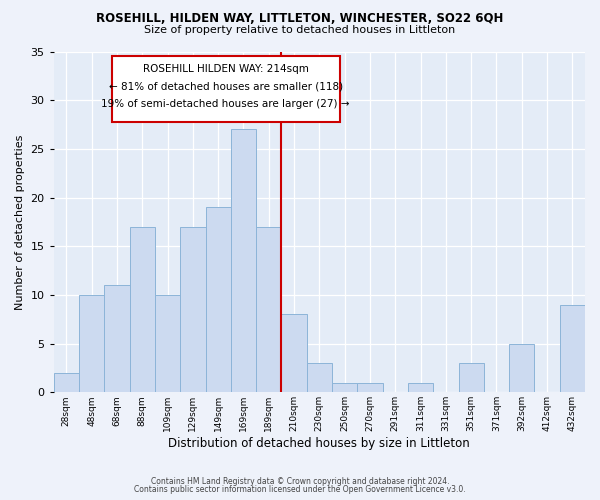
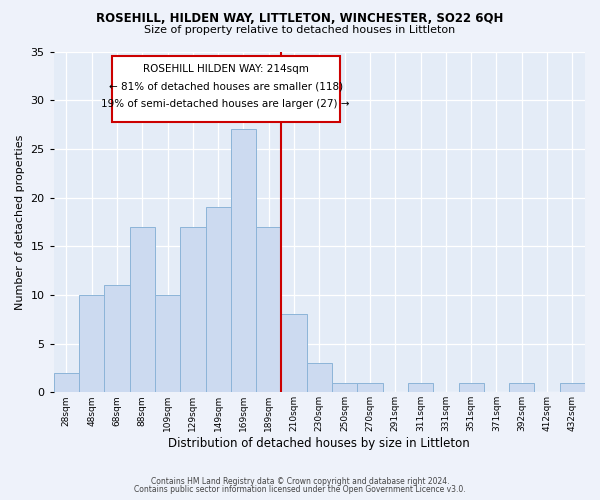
351sqm: 3 -> 1
392sqm: 5 -> 1
432sqm: 9 -> 1
